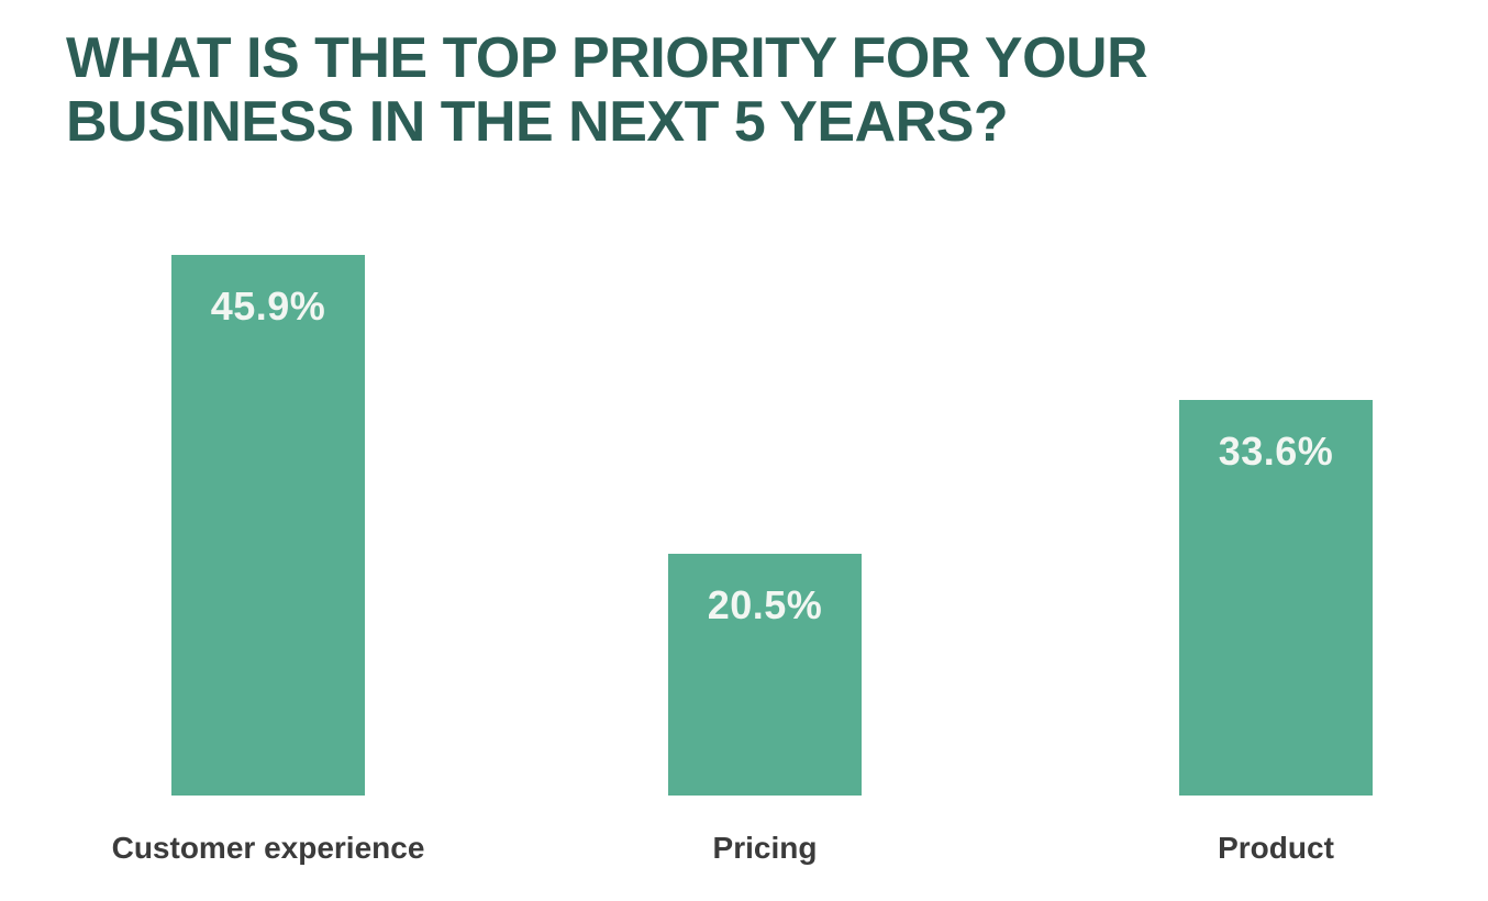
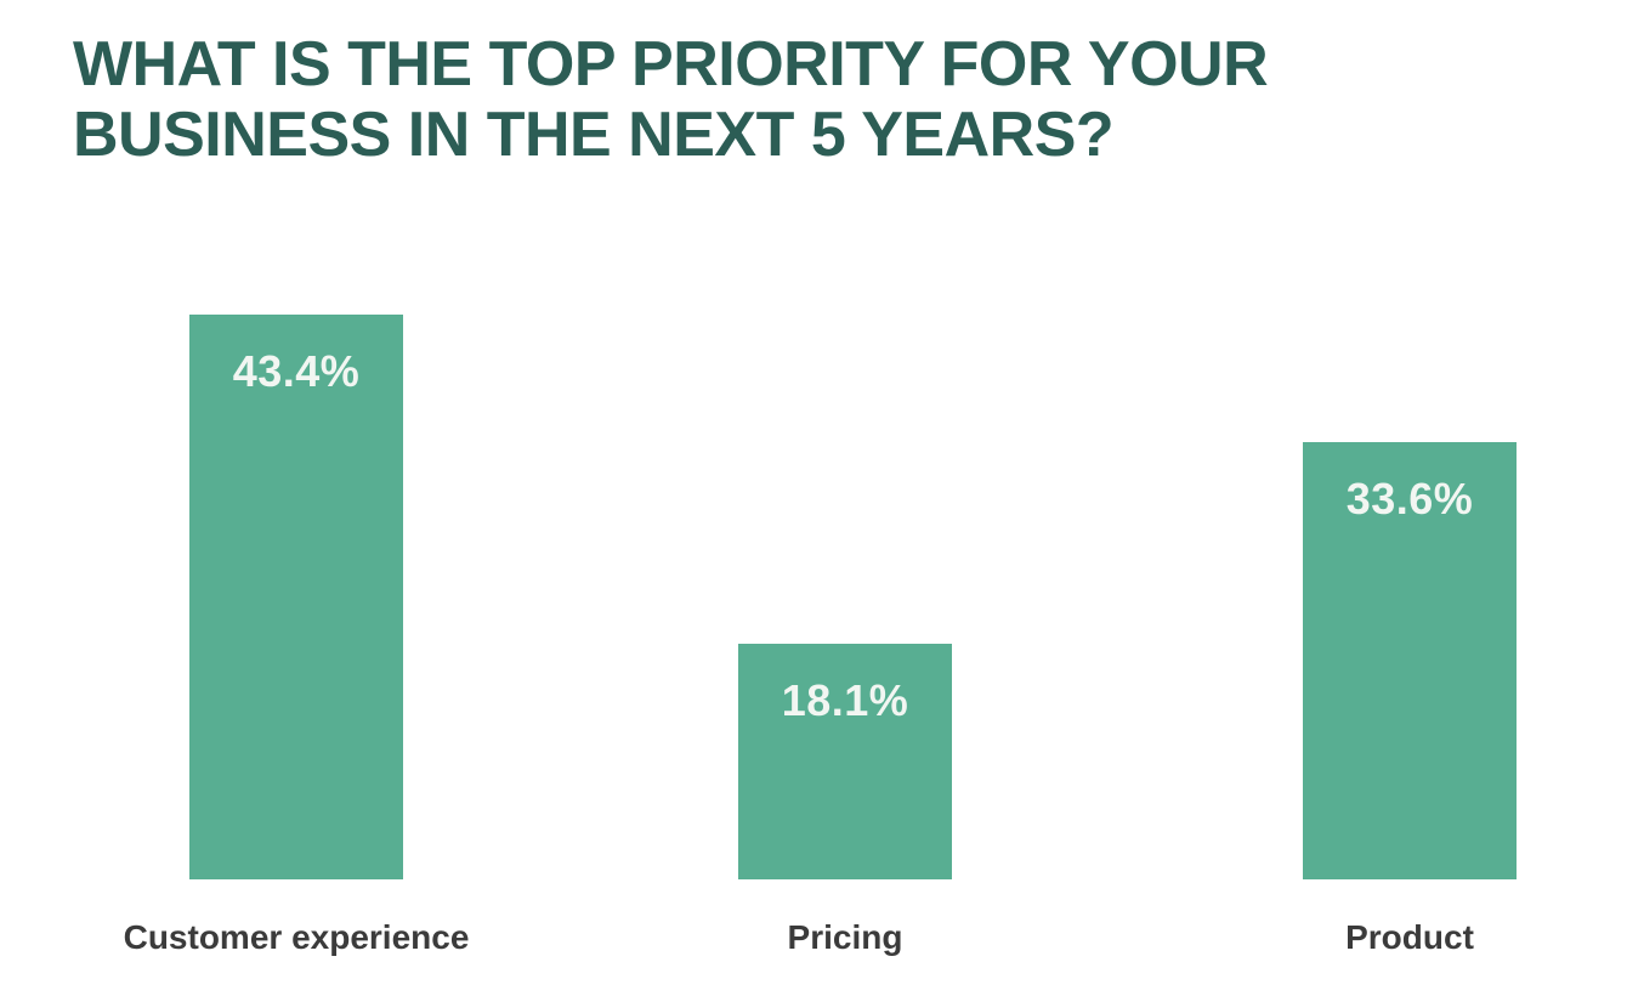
Customer experience: 45.9% -> 43.4%
Pricing: 20.5% -> 18.1%
